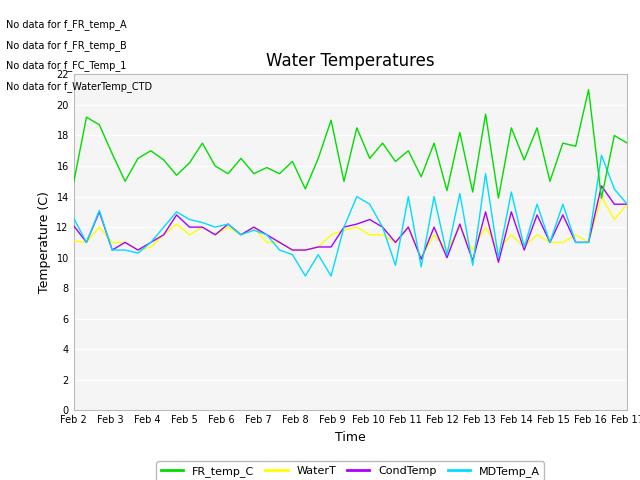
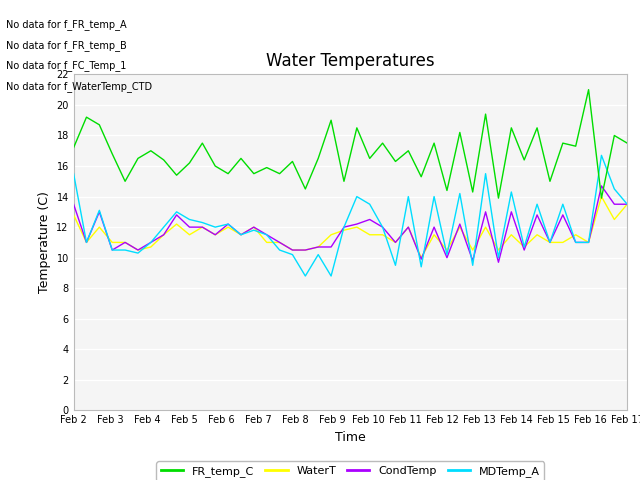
FR_temp_C/Feb 2: 14.9 -> 17.2
WaterT/Feb 2: 11.1 -> 12.8
CondTemp/Feb 2: 12.1 -> 13.5
MDTemp_A/Feb 2: 12.6 -> 15.5
